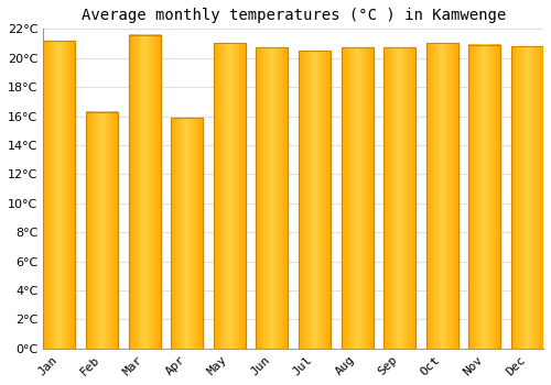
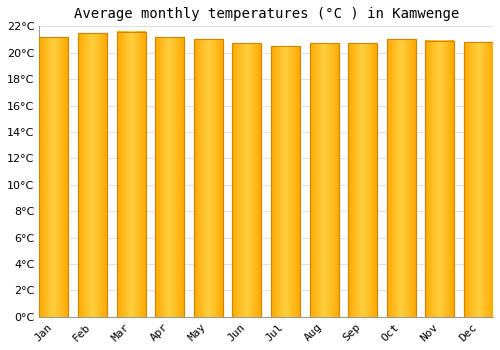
Feb: 16.3°C -> 21.5°C
Apr: 15.9°C -> 21.2°C
